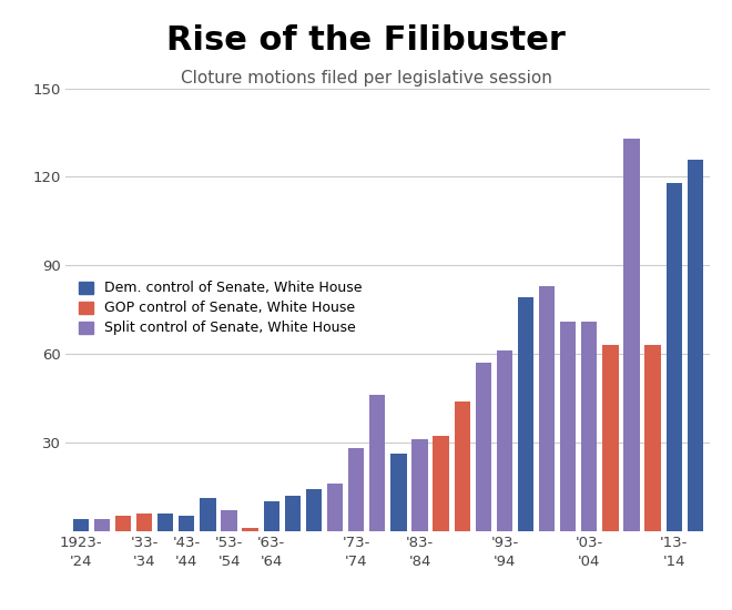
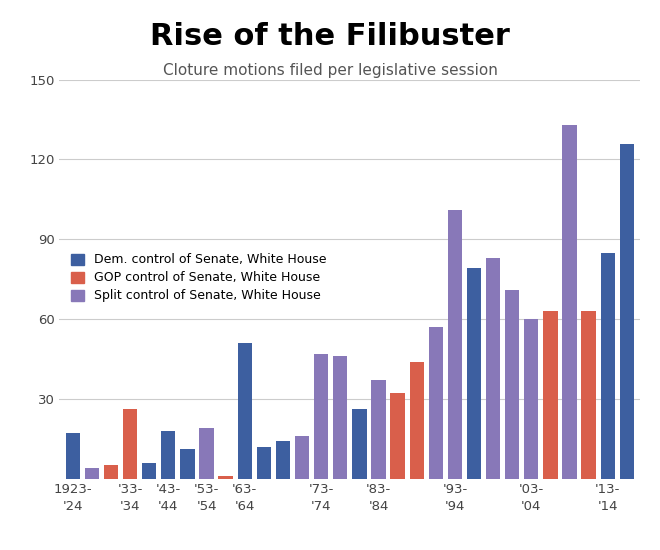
1923- '24: 4 -> 17
'33- '34: 6 -> 26
'43- '44: 5 -> 18
'53- '54: 7 -> 19
'63- '64: 10 -> 51
'73- '74: 28 -> 47
'83- '84: 31 -> 37
'93- '94: 61 -> 101
'03- '04: 71 -> 60
'13- '14: 118 -> 85
